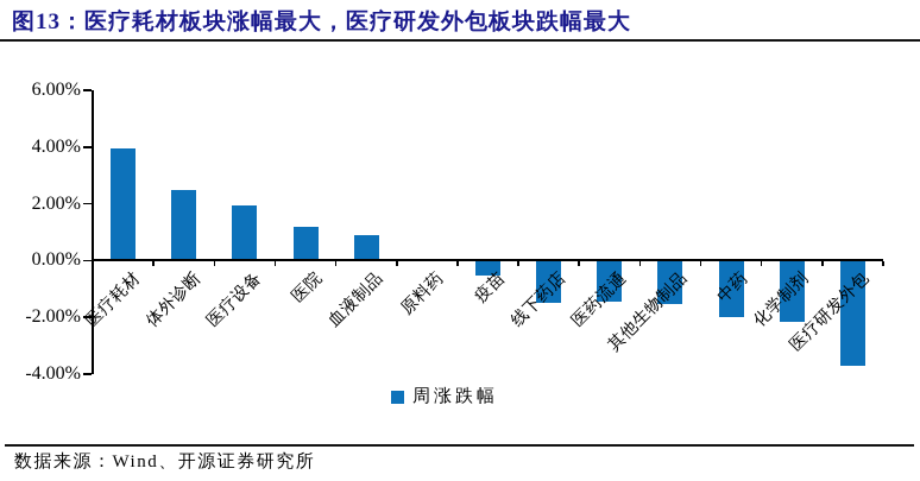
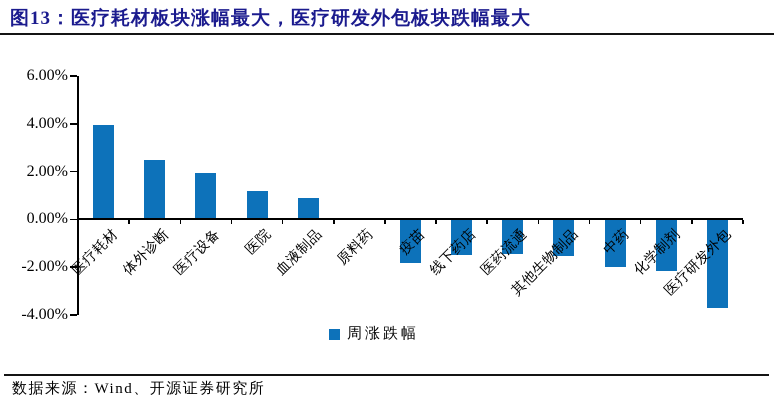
疫苗: -0.5% -> -1.8%
